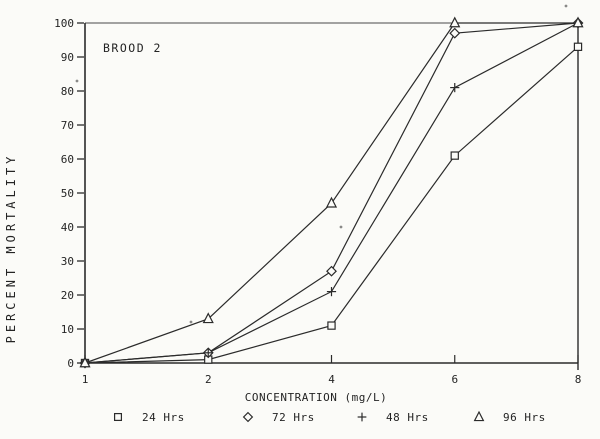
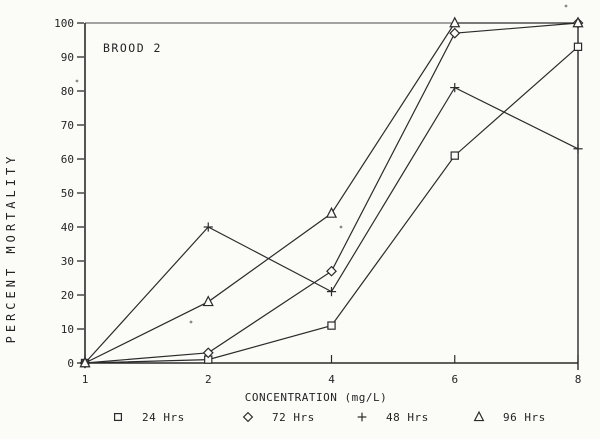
48 Hrs/2: 3 -> 40
96 Hrs/2: 13 -> 18
96 Hrs/4: 47 -> 44
48 Hrs/8: 100 -> 63
